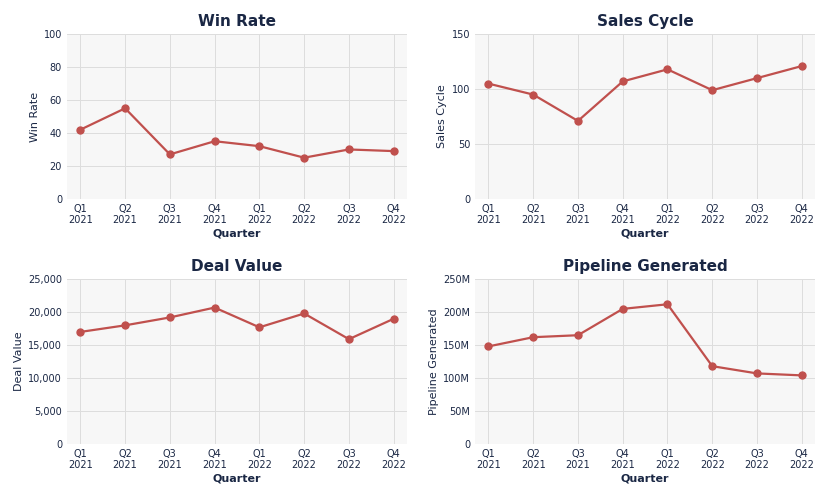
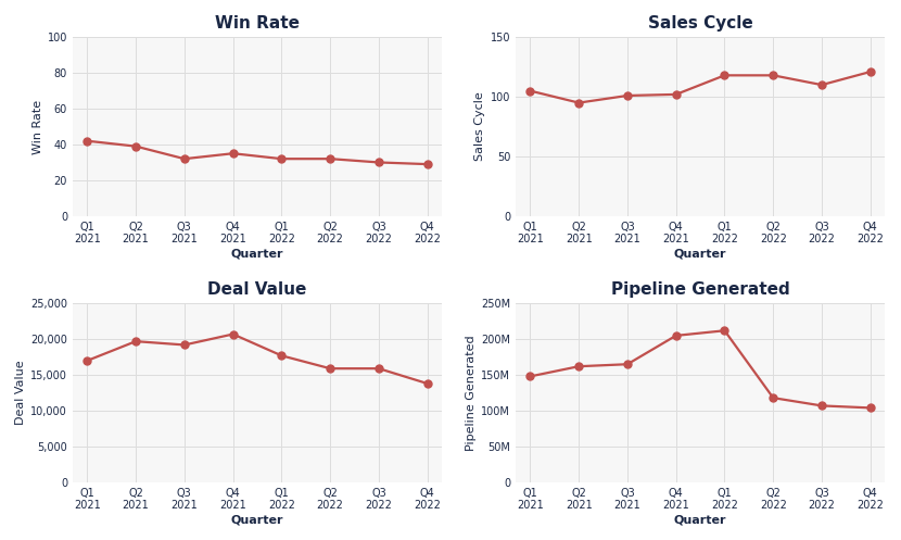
Win Rate/Q2 2021: 55 -> 39
Win Rate/Q3 2021: 27 -> 32
Win Rate/Q2 2022: 25 -> 32
Sales Cycle/Q3 2021: 71 -> 101
Sales Cycle/Q4 2021: 107 -> 102
Sales Cycle/Q2 2022: 99 -> 118
Deal Value/Q2 2021: 18,000 -> 19,700
Deal Value/Q2 2022: 19,800 -> 15,900
Deal Value/Q4 2022: 19,000 -> 13,800
